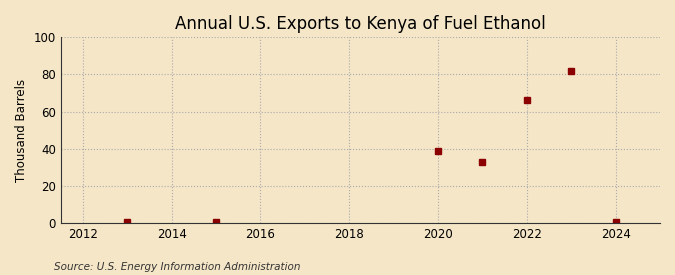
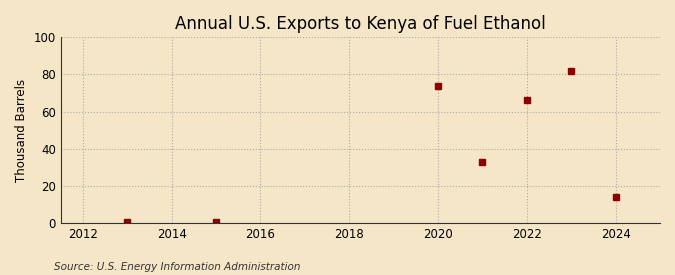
2020: 39 -> 74
2024: 0 -> 14
